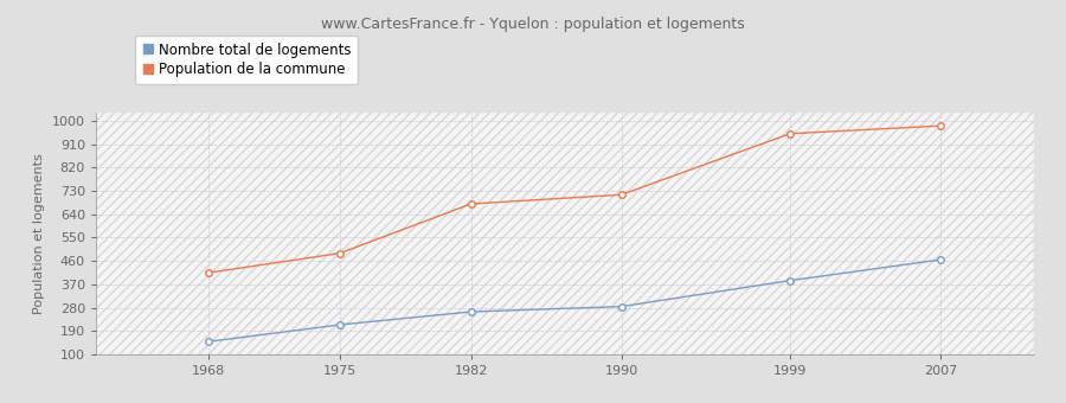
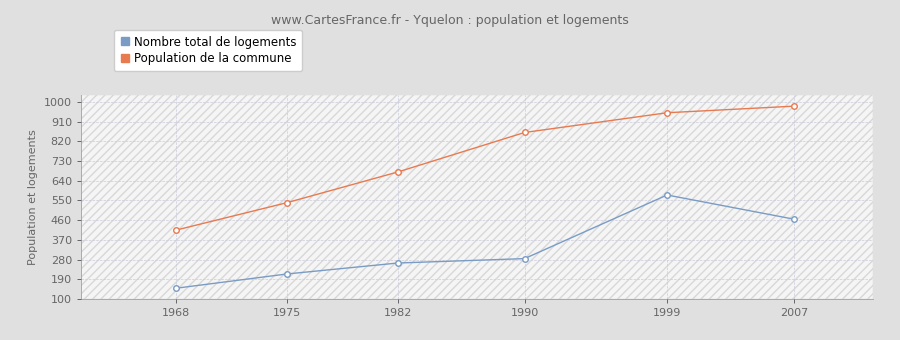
Population de la commune/1975: 490 -> 540
Population de la commune/1990: 715 -> 860
Nombre total de logements/1999: 385 -> 575
